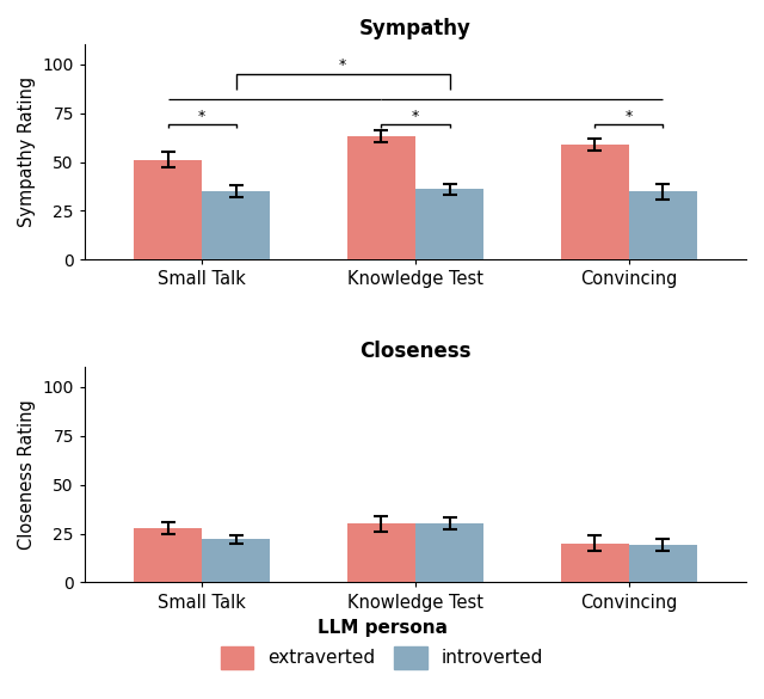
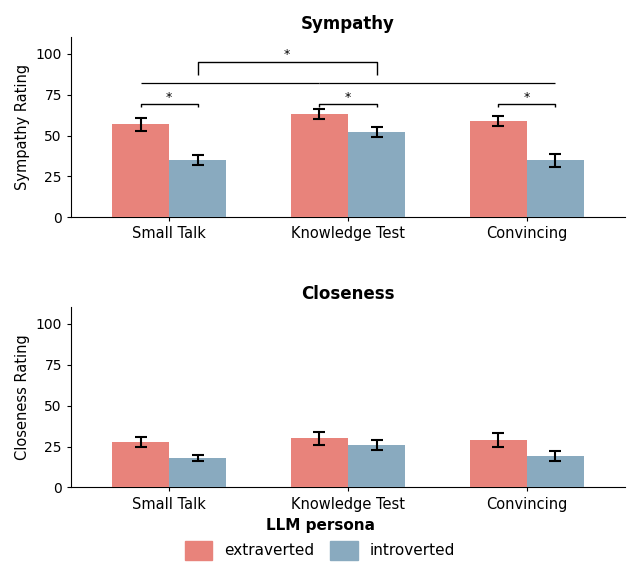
Sympathy/extraverted/Small Talk: 51 -> 57
Sympathy/introverted/Knowledge Test: 36 -> 52
Closeness/introverted/Small Talk: 22 -> 18
Closeness/introverted/Knowledge Test: 30 -> 26
Closeness/extraverted/Convincing: 20 -> 29
